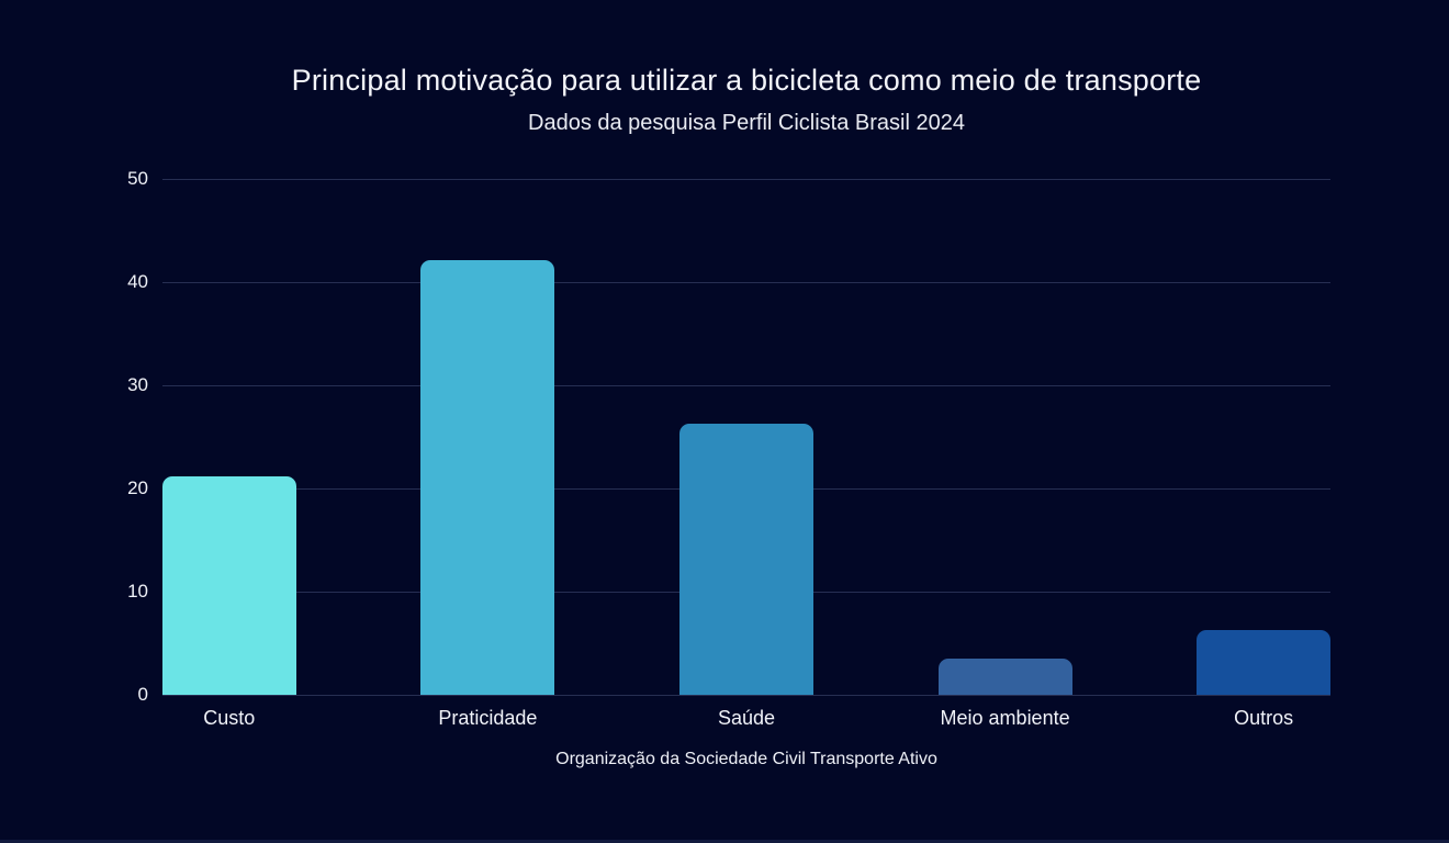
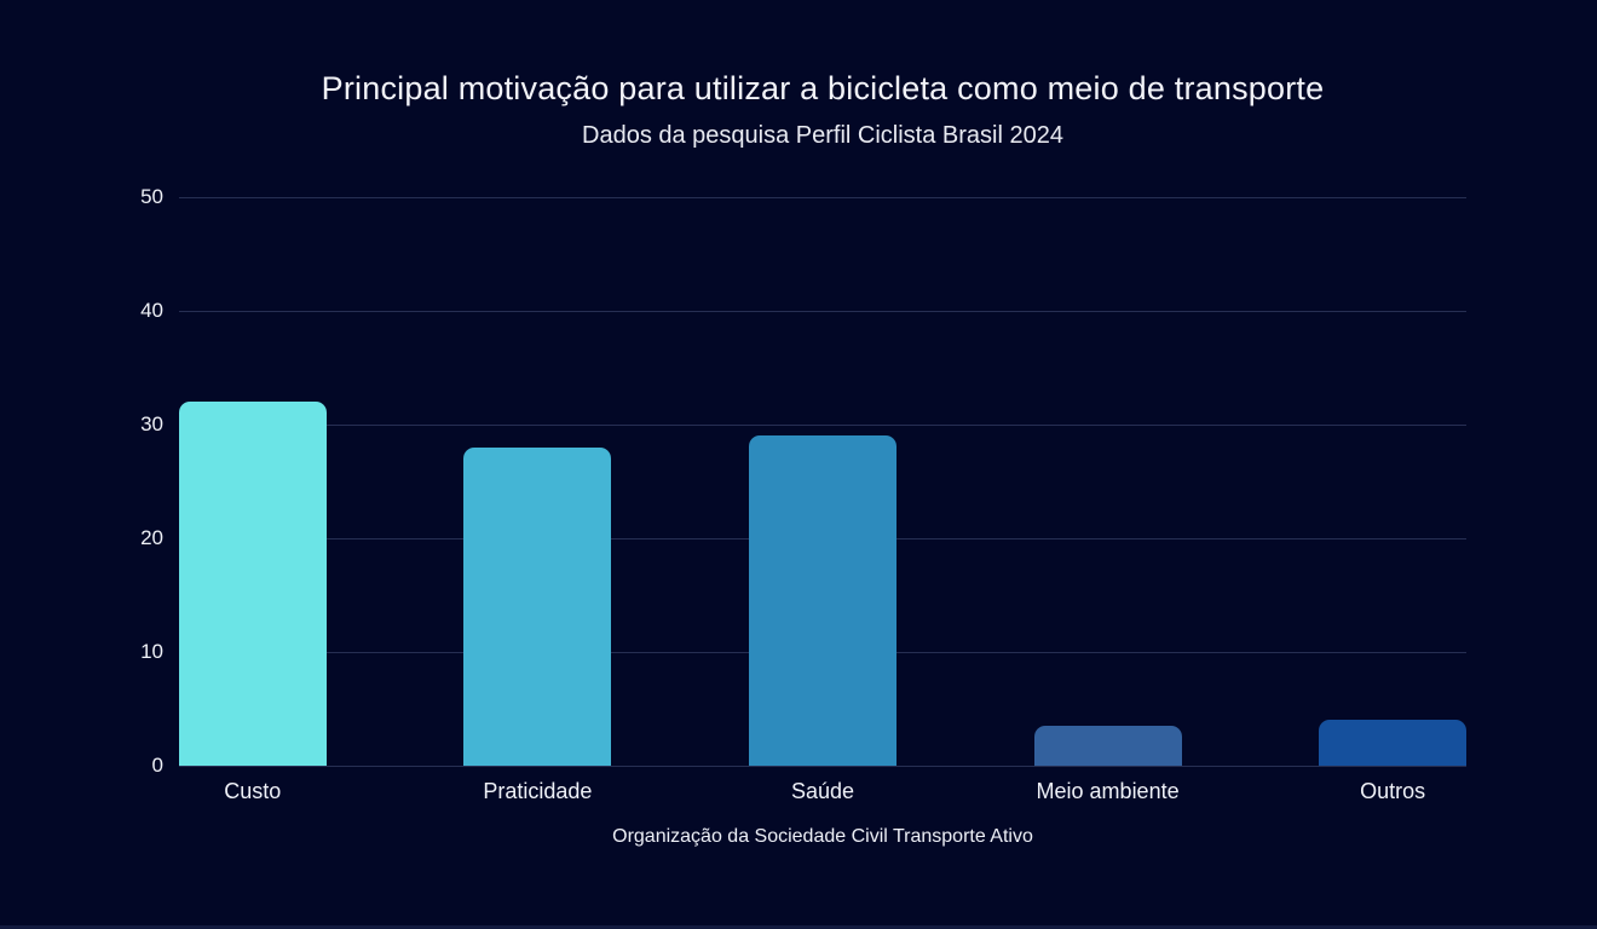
Custo: 21 -> 32
Praticidade: 42 -> 28
Saúde: 26 -> 29
Outros: 6 -> 4
